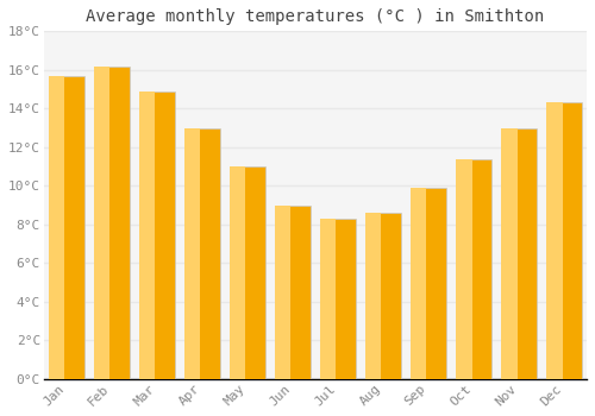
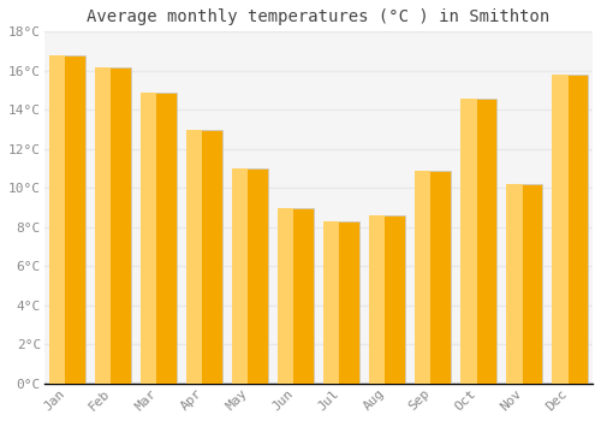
Jan: 15.7°C -> 16.8°C
Sep: 9.9°C -> 10.9°C
Oct: 11.4°C -> 14.6°C
Nov: 13.0°C -> 10.2°C
Dec: 14.3°C -> 15.8°C
